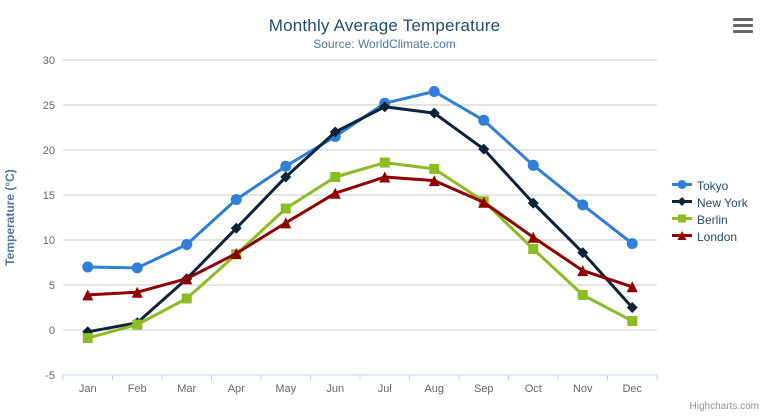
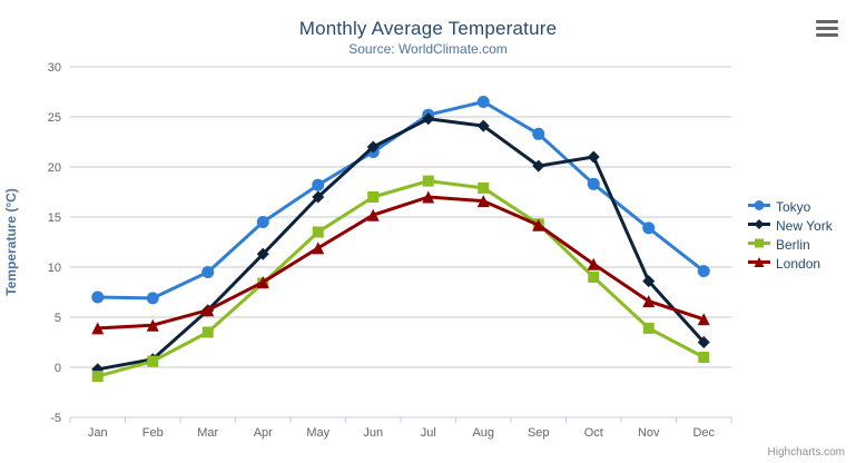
New York/Oct: 14 -> 21
